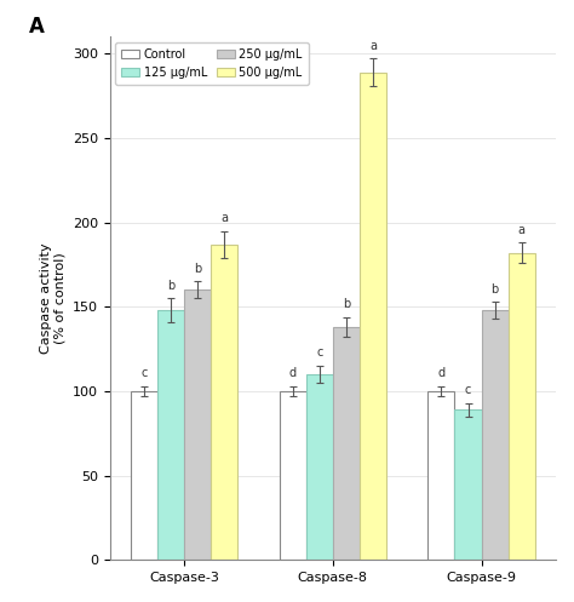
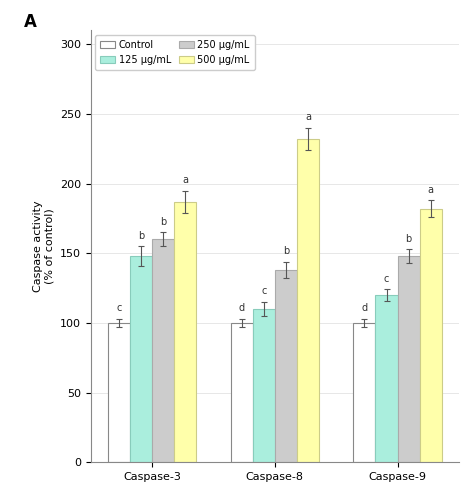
500 μg/mL/Caspase-8: 289 -> 232
125 μg/mL/Caspase-9: 89 -> 120
